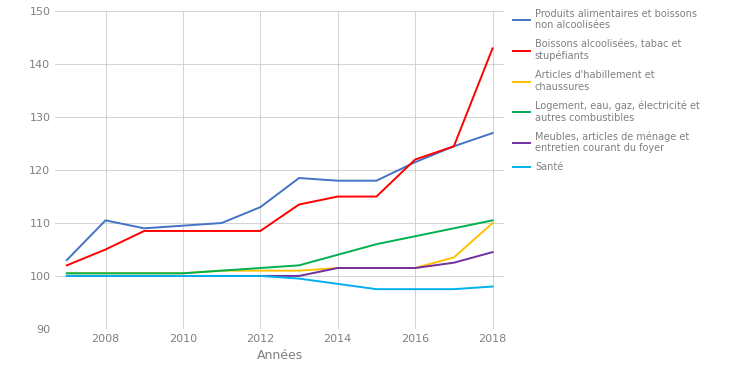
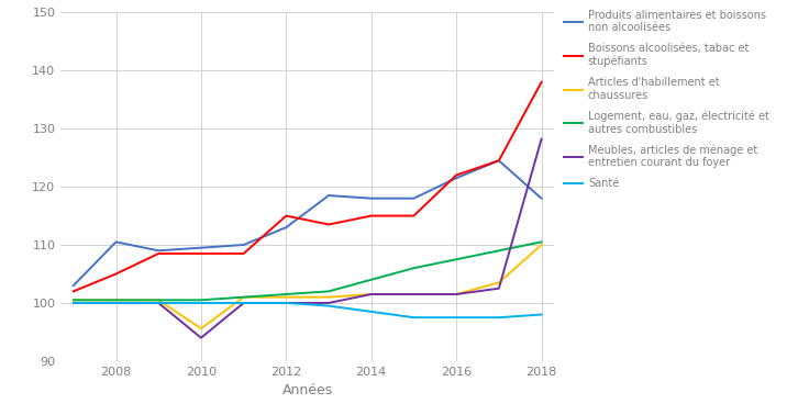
Articles d'habillement et chaussures/2010: 100.5 -> 95.6
Meubles, articles de ménage et entretien courant du foyer/2010: 100.0 -> 94.0
Boissons alcoolisées, tabac et stupéfiants/2012: 108.5 -> 115.0
Produits alimentaires et boissons non alcoolisées/2018: 127.0 -> 118.0
Boissons alcoolisées, tabac et stupéfiants/2018: 143.0 -> 138.0
Meubles, articles de ménage et entretien courant du foyer/2018: 104.5 -> 128.2
